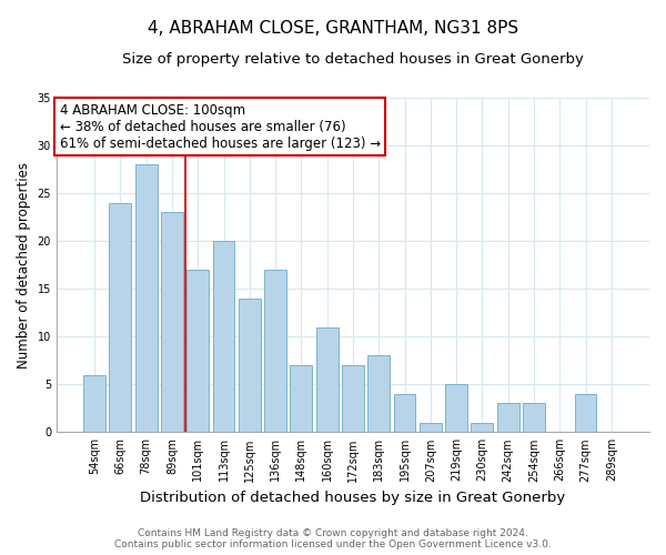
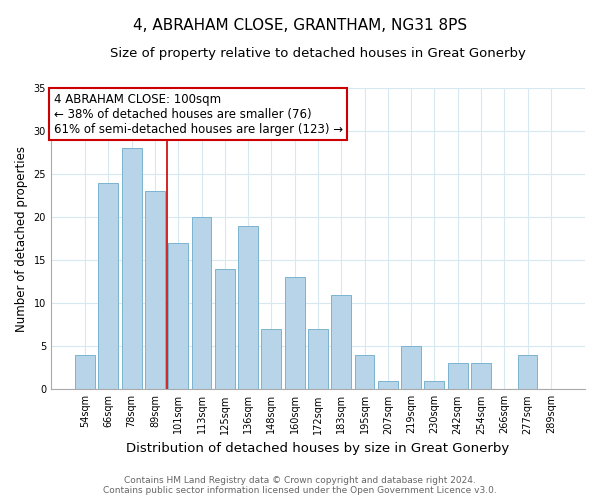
54sqm: 6 -> 4
136sqm: 17 -> 19
160sqm: 11 -> 13
183sqm: 8 -> 11
